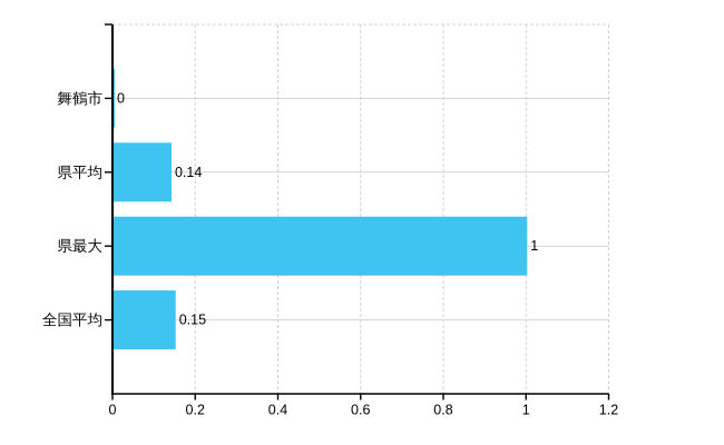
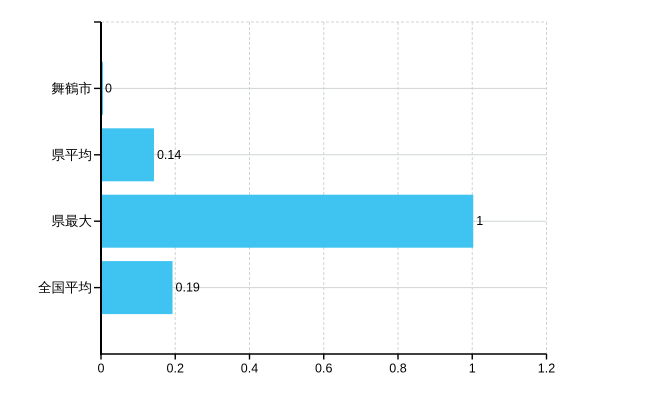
全国平均: 0.15 -> 0.19
